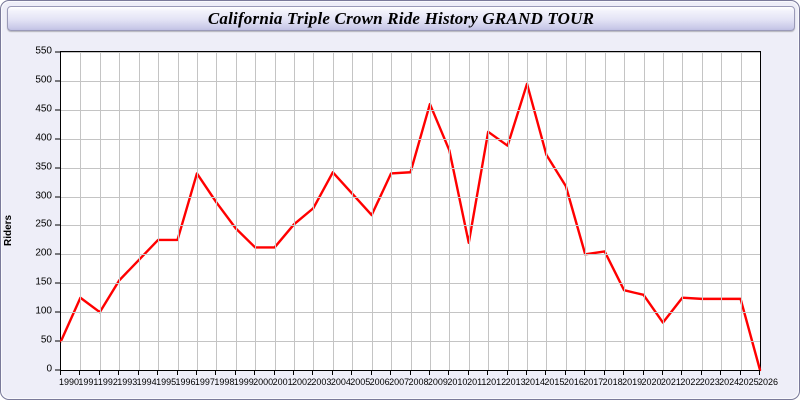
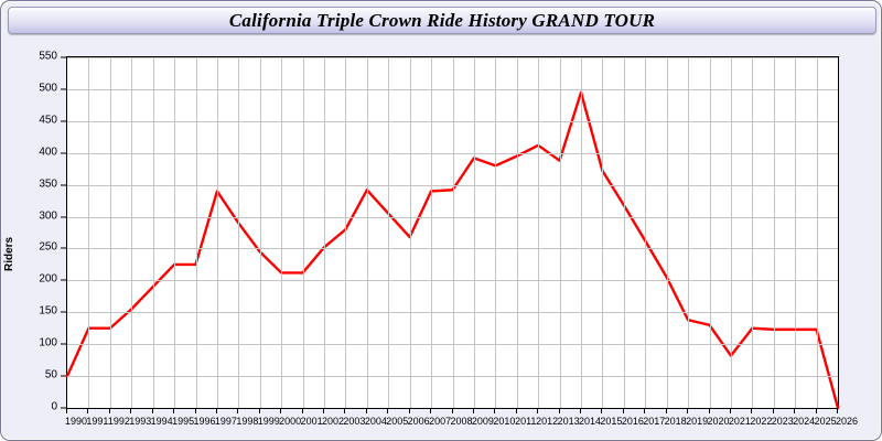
1992: 100 -> 120
2009: 460 -> 390
2011: 220 -> 400
2017: 200 -> 260
